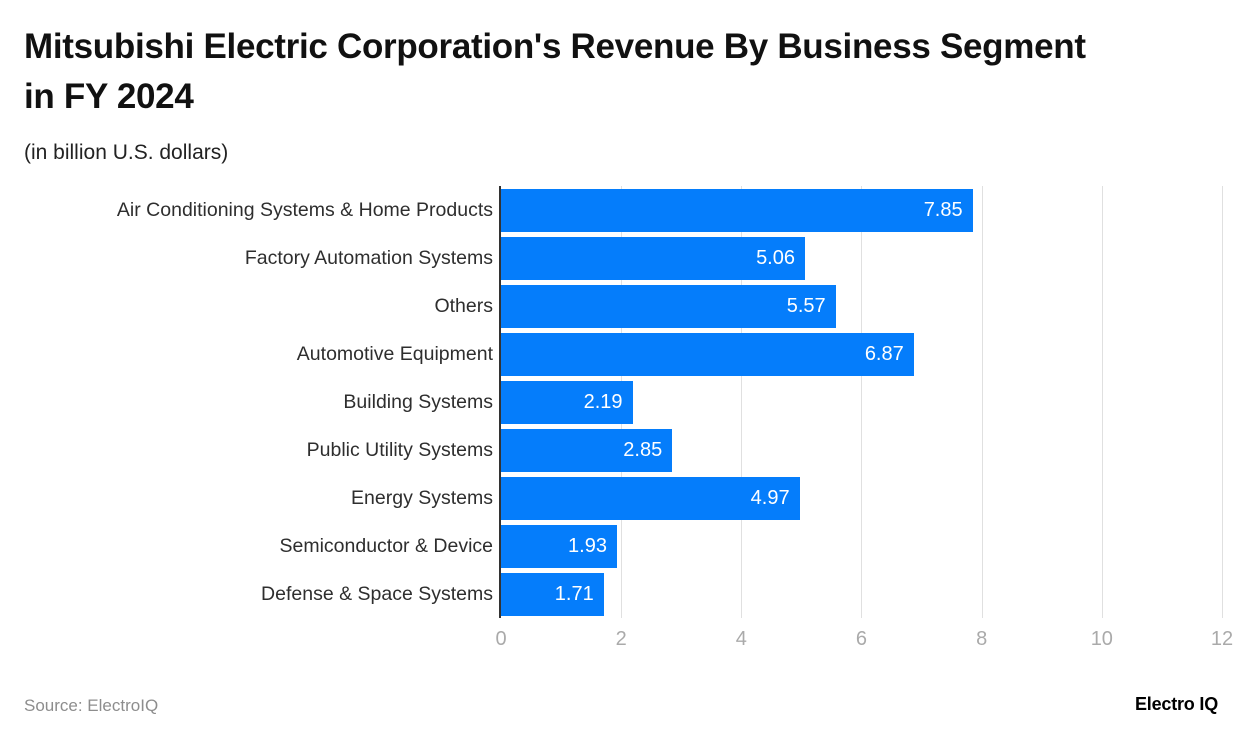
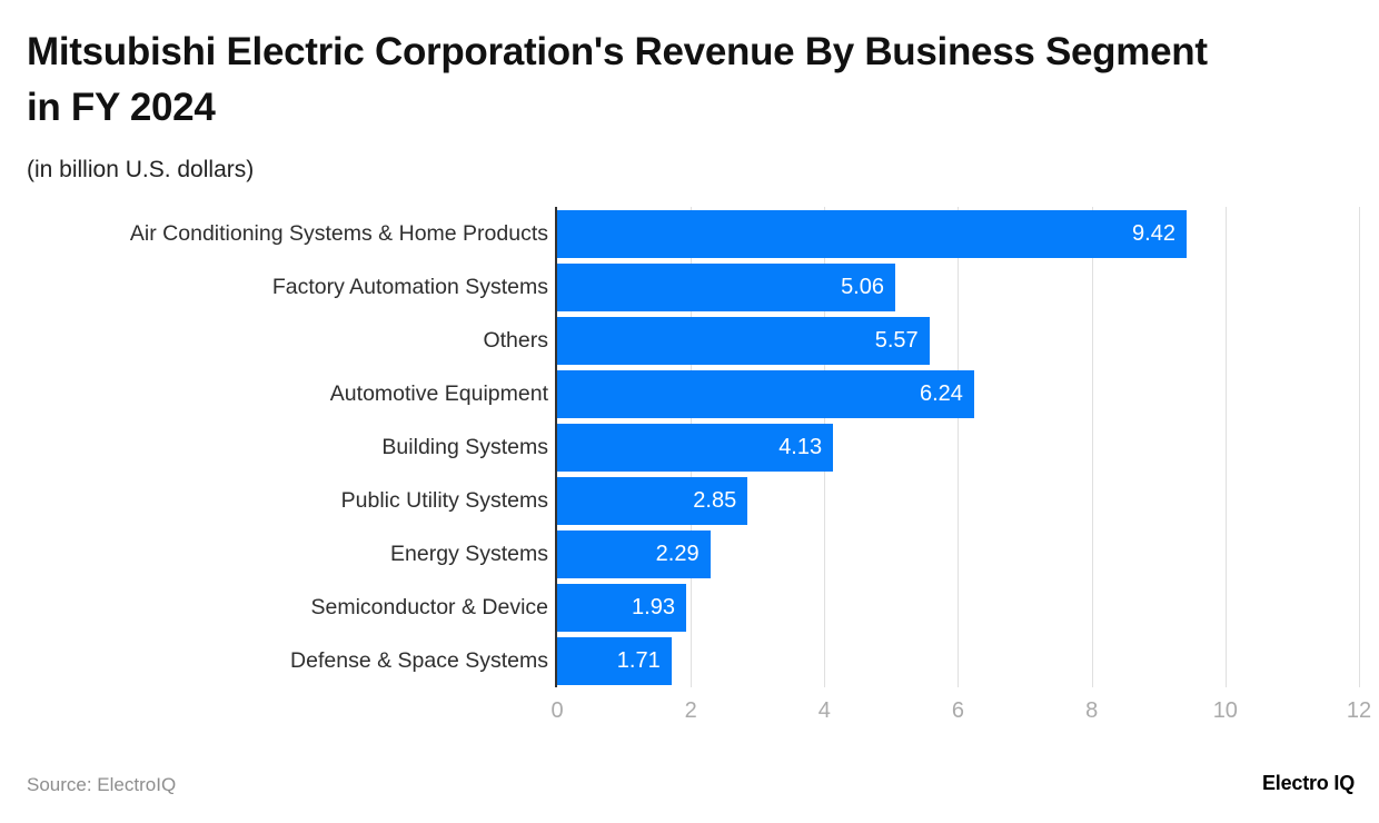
Air Conditioning Systems & Home Products: 7.85 -> 9.42
Automotive Equipment: 6.87 -> 6.24
Building Systems: 2.19 -> 4.13
Energy Systems: 4.97 -> 2.29
